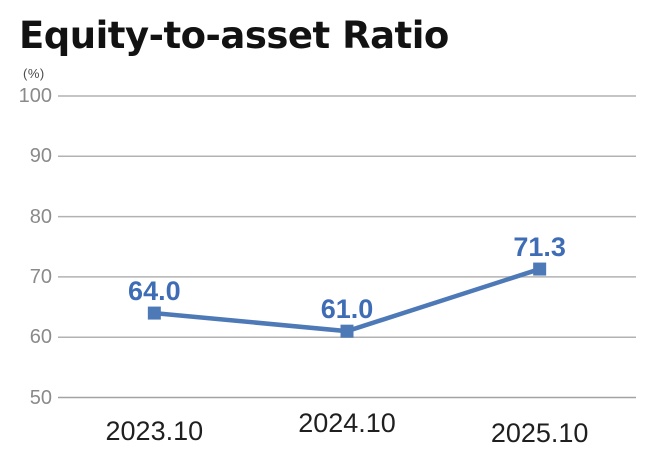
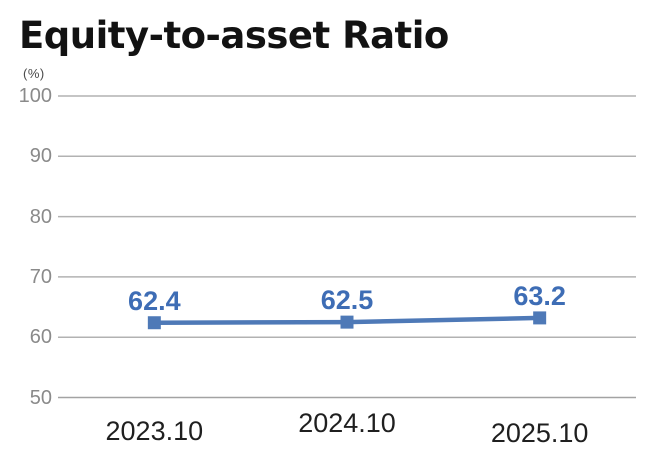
2023.10: 64.0 -> 62.4
2024.10: 61.0 -> 62.5
2025.10: 71.3 -> 63.2
